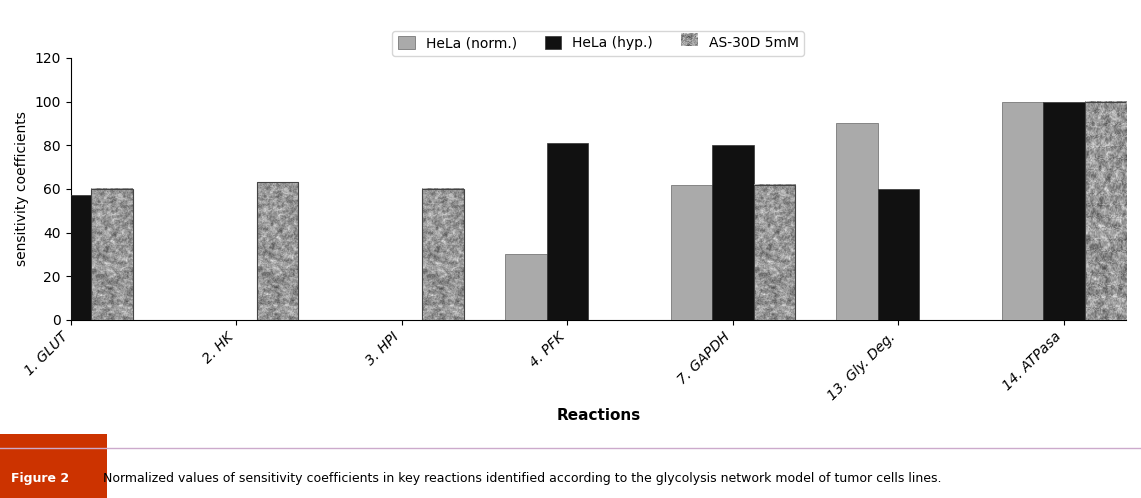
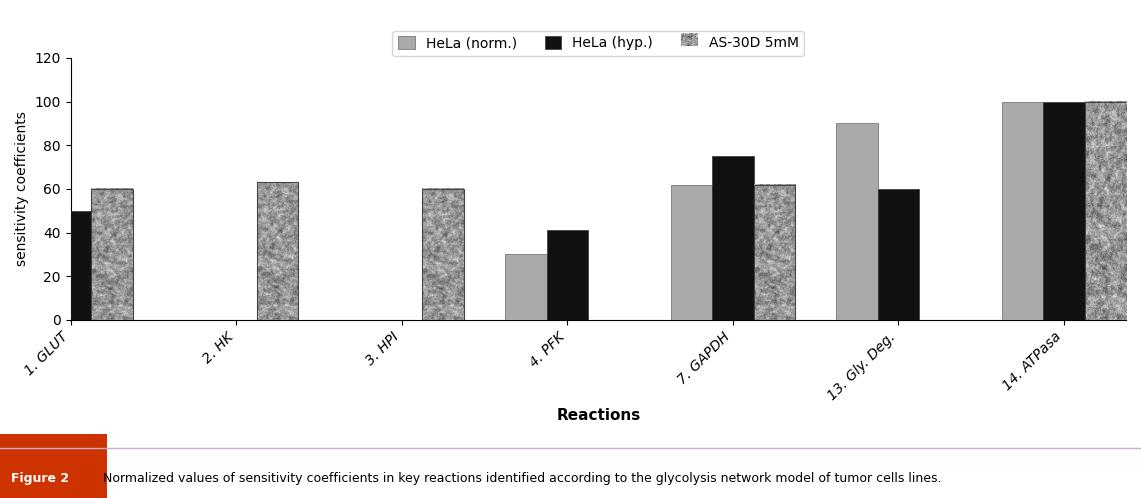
HeLa (hyp.)/1. GLUT: 57 -> 50
HeLa (hyp.)/4. PFK: 81 -> 41
HeLa (hyp.)/7. GAPDH: 80 -> 75
